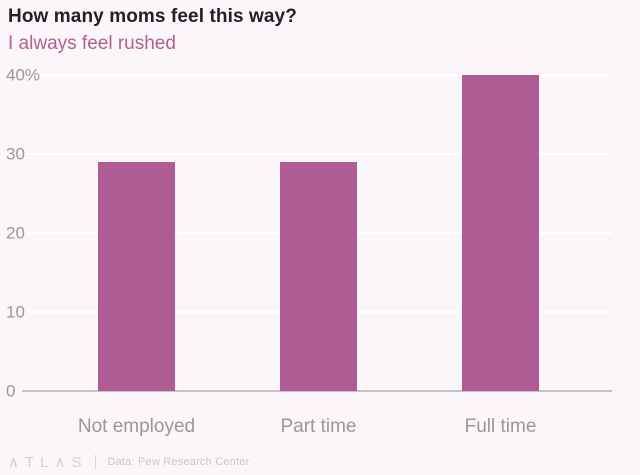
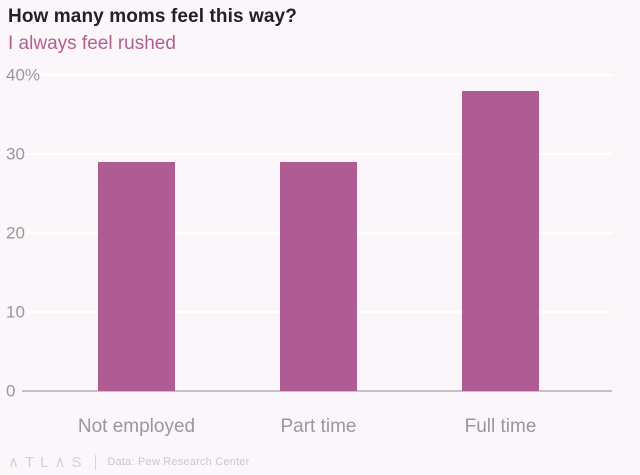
Full time: 40% -> 38%
